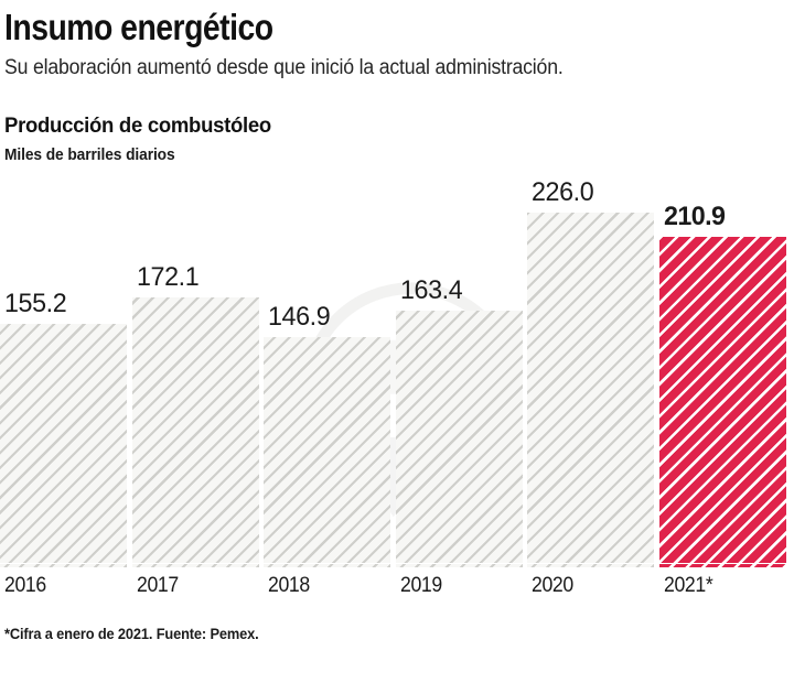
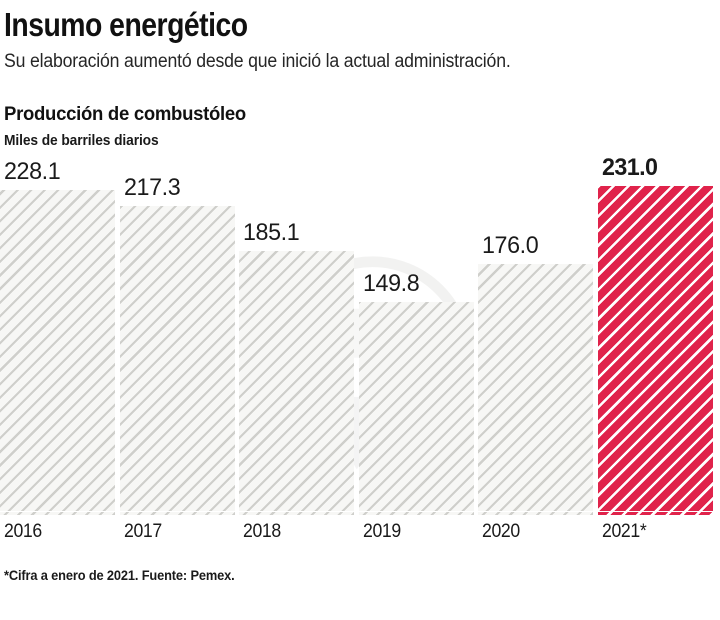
2016: 155.2 -> 228.1
2017: 172.1 -> 217.3
2018: 146.9 -> 185.1
2019: 163.4 -> 149.8
2020: 226.0 -> 176.0
2021*: 210.9 -> 231.0
